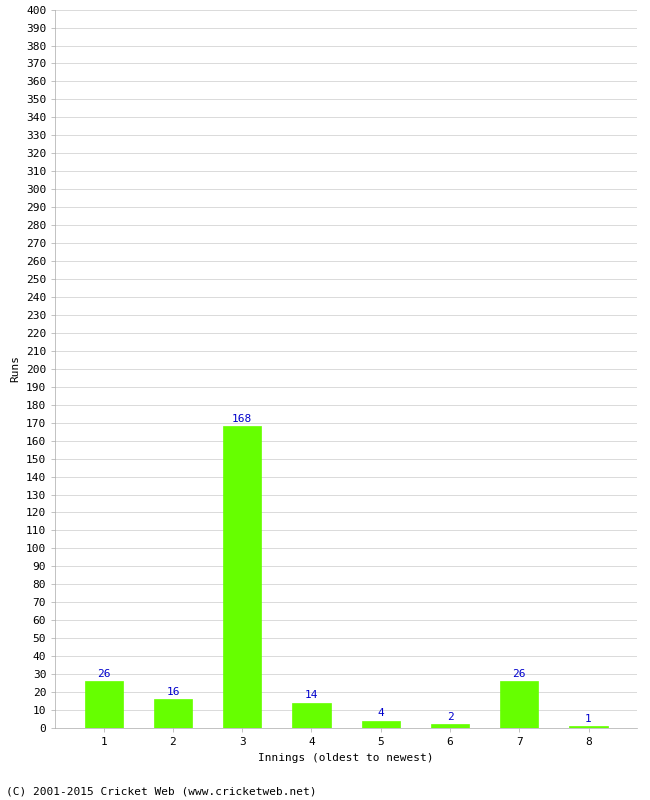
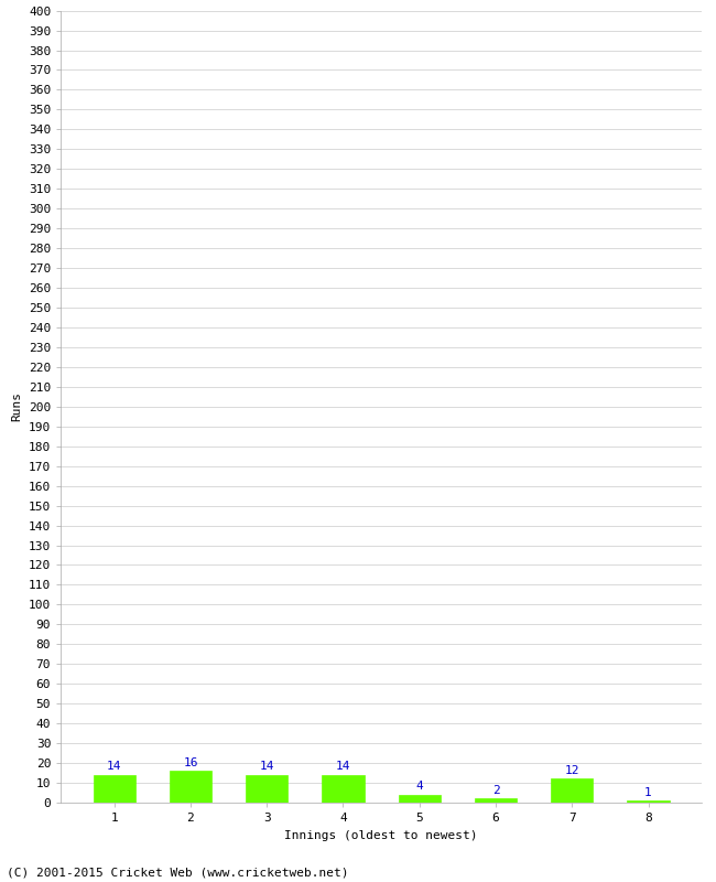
1: 26 -> 14
3: 168 -> 14
7: 26 -> 12
